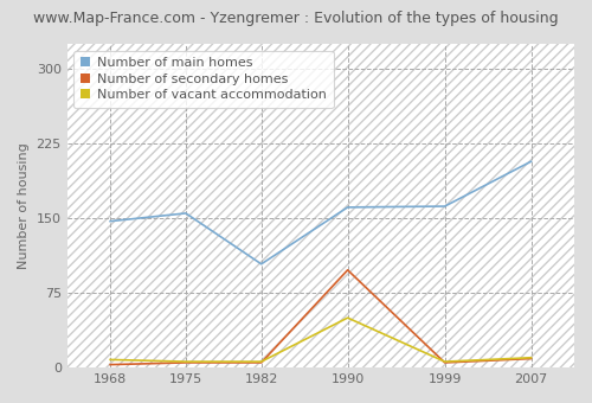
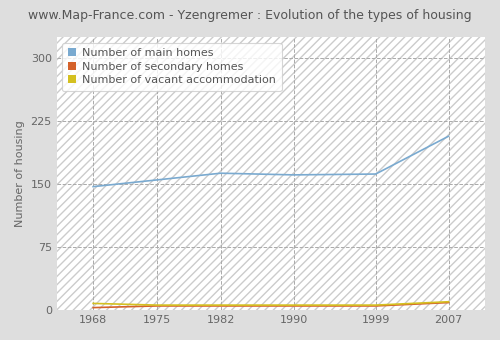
Number of main homes/1982: 104 -> 163
Number of secondary homes/1990: 98 -> 5
Number of vacant accommodation/1990: 50 -> 6
